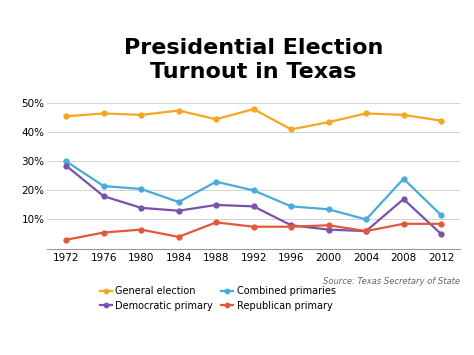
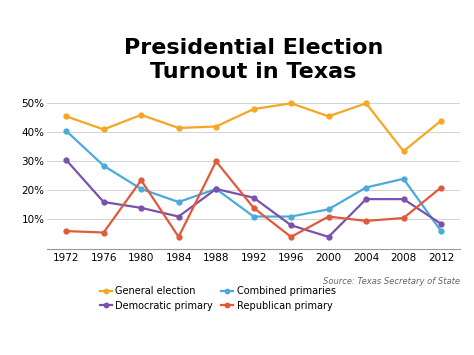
Combined primaries/1972: 30.0% -> 40.5%
Democratic primary/1972: 28.5% -> 30.5%
Republican primary/1972: 3.0% -> 6.0%
General election/1976: 46.5% -> 41.0%
Combined primaries/1976: 21.5% -> 28.5%
Democratic primary/1976: 18.0% -> 16.0%
Republican primary/1980: 6.5% -> 23.5%
General election/1984: 47.5% -> 41.5%
Democratic primary/1984: 13.0% -> 11.0%
General election/1988: 44.5% -> 42.0%
Combined primaries/1988: 23.0% -> 20.5%
Democratic primary/1988: 15.0% -> 20.5%
Republican primary/1988: 9.0% -> 30.0%
Combined primaries/1992: 20.0% -> 11.0%
Democratic primary/1992: 14.5% -> 17.5%
Republican primary/1992: 7.5% -> 14.0%
General election/1996: 41.0% -> 50.0%
Combined primaries/1996: 14.5% -> 11.0%
Republican primary/1996: 7.5% -> 4.0%
General election/2000: 43.5% -> 45.5%
Democratic primary/2000: 6.5% -> 4.0%
Republican primary/2000: 8.0% -> 11.0%
General election/2004: 46.5% -> 50.0%
Combined primaries/2004: 10.0% -> 21.0%
Democratic primary/2004: 6.0% -> 17.0%
Republican primary/2004: 6.0% -> 9.5%
General election/2008: 46.0% -> 33.5%
Republican primary/2008: 8.5% -> 10.5%
Combined primaries/2012: 11.5% -> 6.0%
Democratic primary/2012: 5.0% -> 8.5%
Republican primary/2012: 8.5% -> 21.0%
